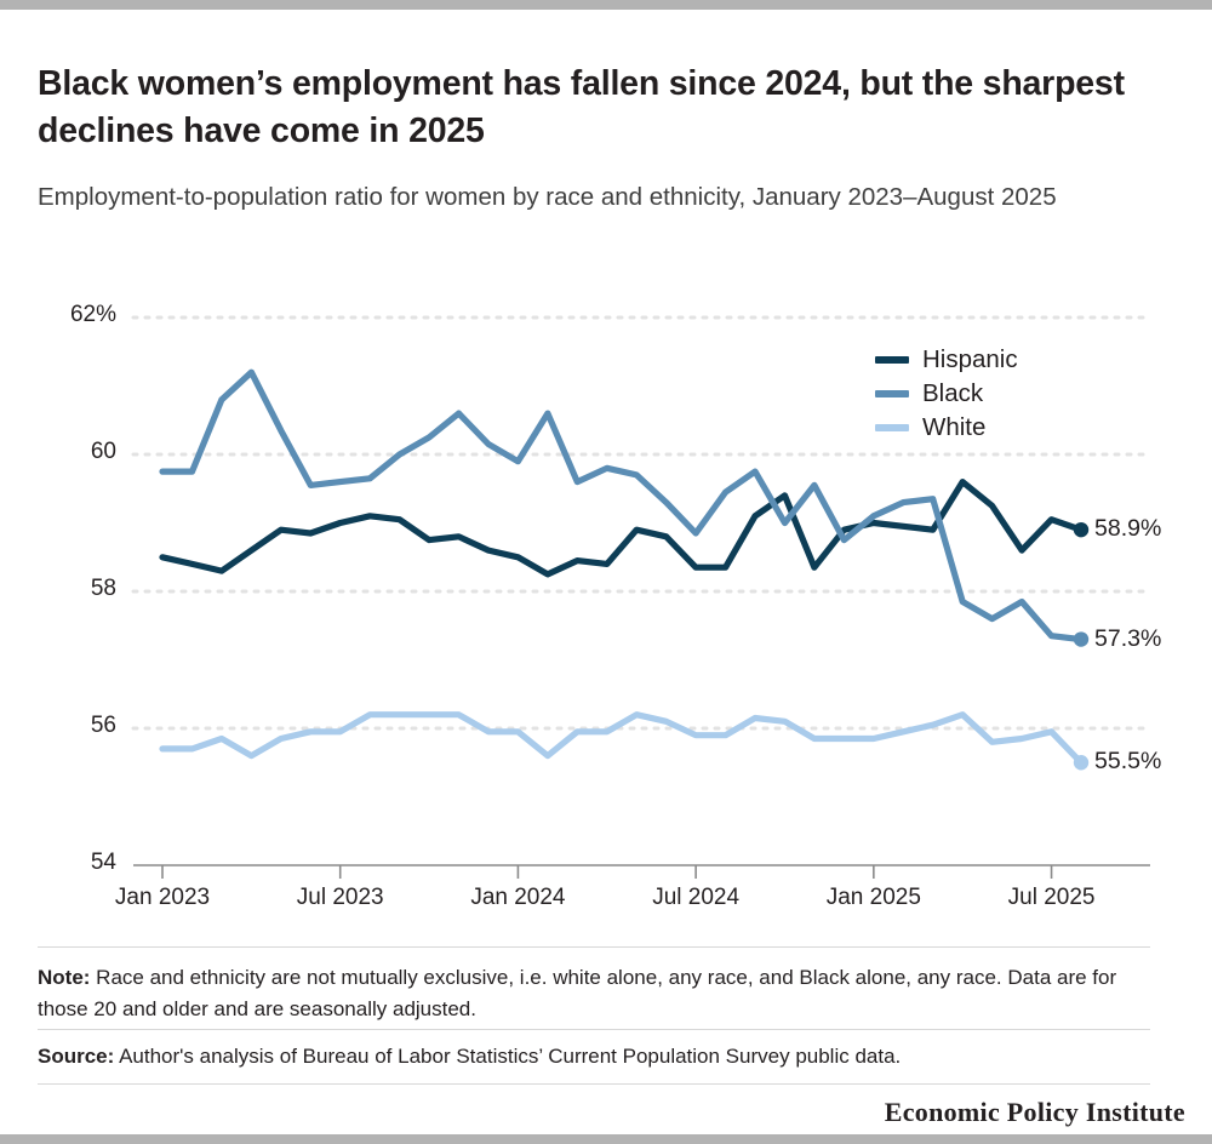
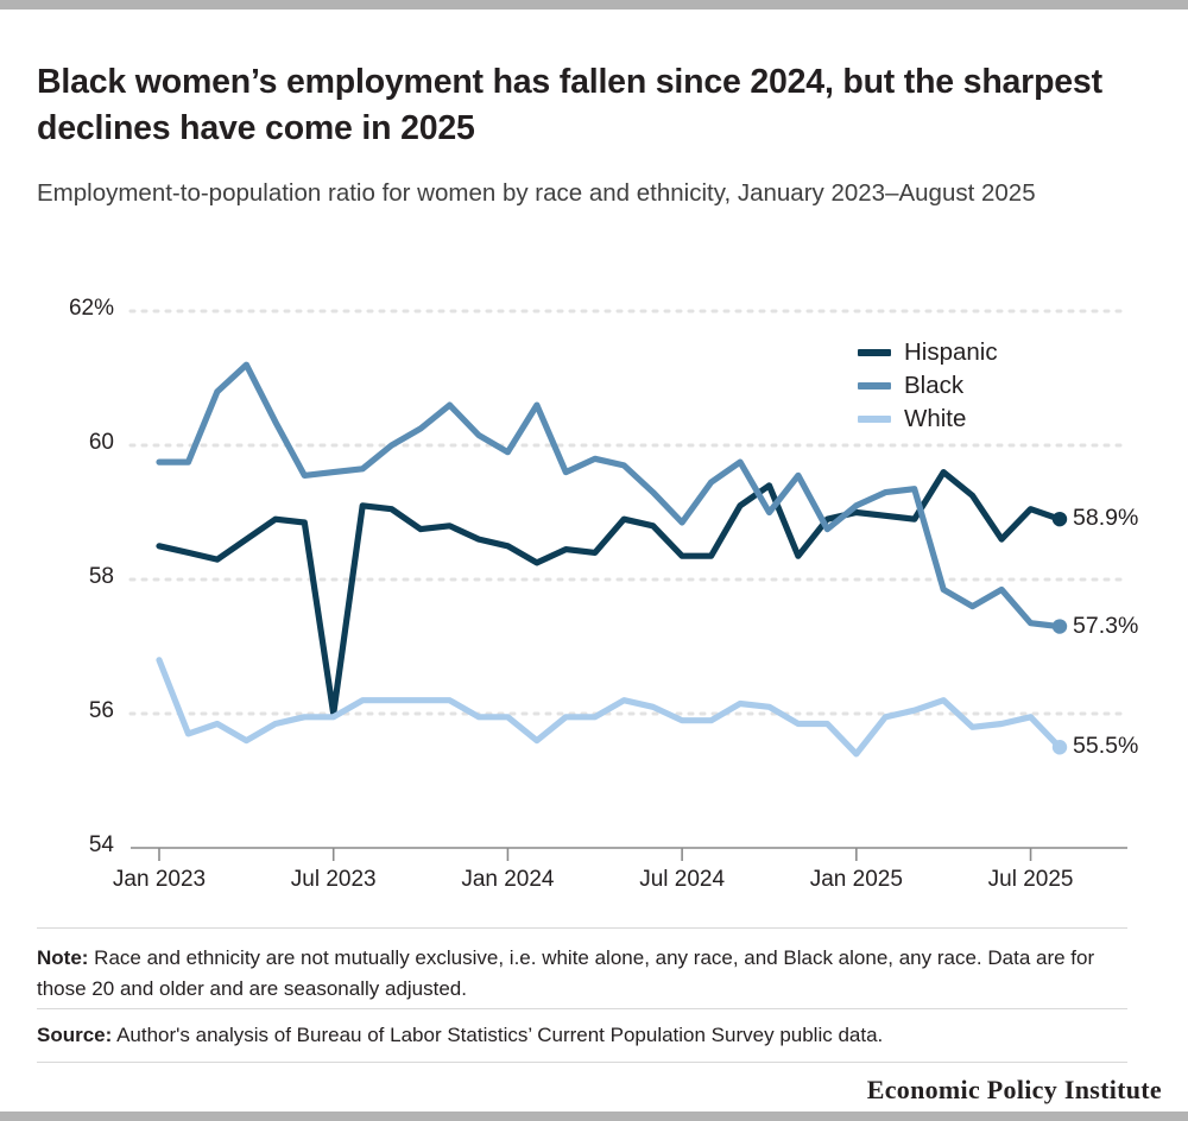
White/Jan 2023: 55.7% -> 56.8%
Hispanic/Jul 2023: 59.0% -> 56.0%
White/Jan 2025: 55.9% -> 55.4%
